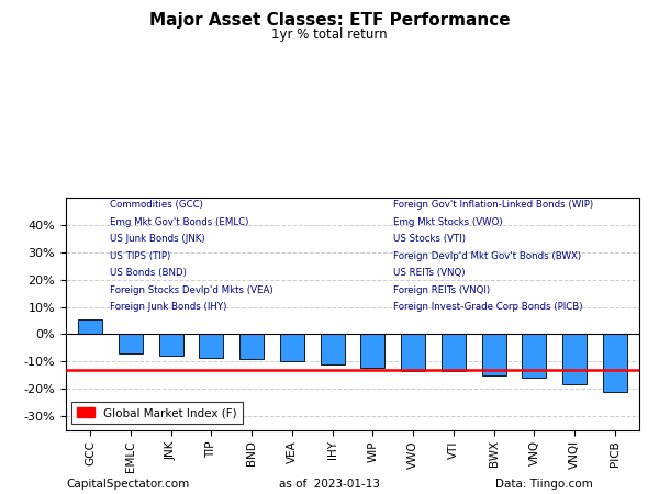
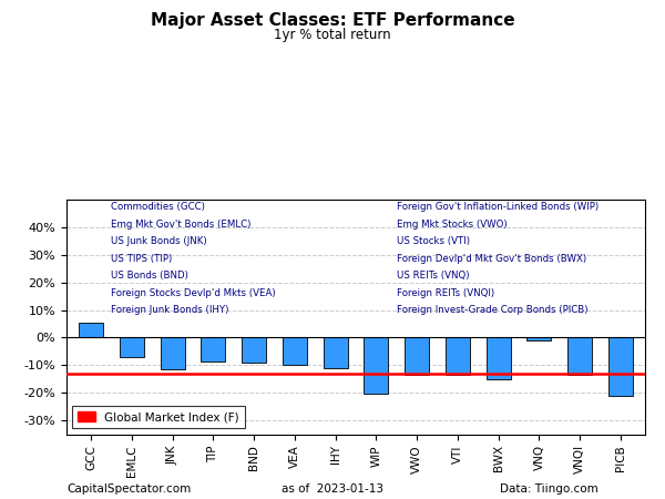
JNK: -8.0% -> -11.5%
WIP: -12.1% -> -20.5%
VNQ: -16.0% -> -1.0%
VNQI: -18.2% -> -13.5%
